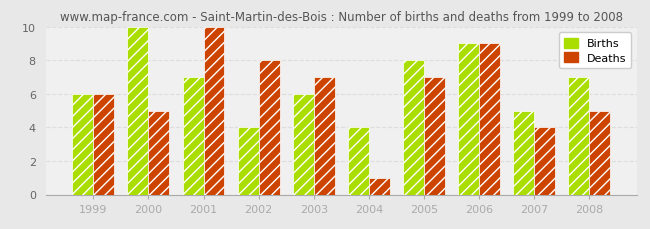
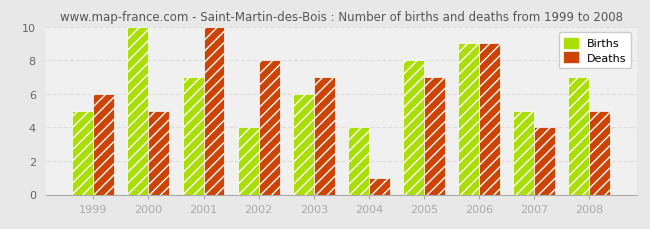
Births/1999: 6 -> 5
